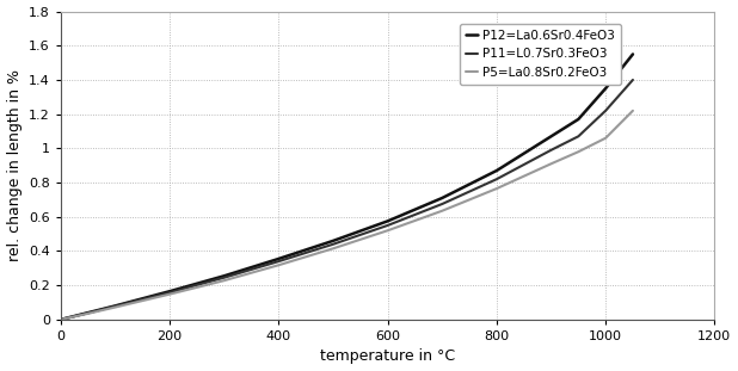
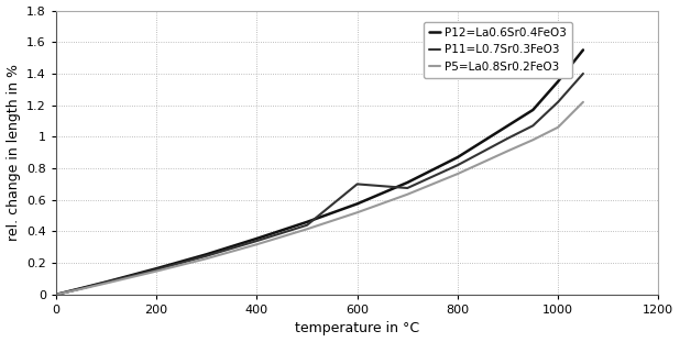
P11=L0.7Sr0.3FeO3/600: 0.55 -> 0.70
